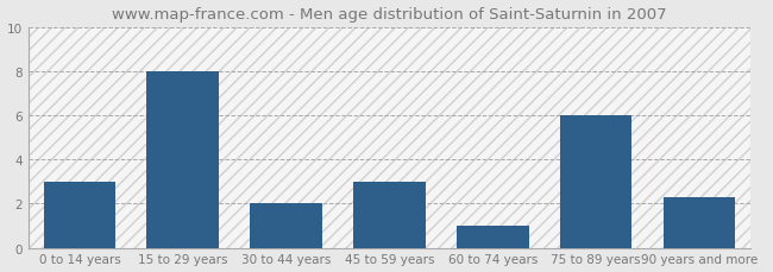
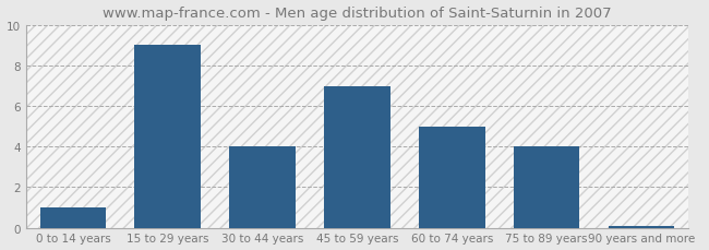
0 to 14 years: 3.0 -> 1.0
15 to 29 years: 8.0 -> 9.0
30 to 44 years: 2.0 -> 4.0
45 to 59 years: 3.0 -> 7.0
60 to 74 years: 1.0 -> 5.0
75 to 89 years: 6.0 -> 4.0
90 years and more: 2.3 -> 0.1
